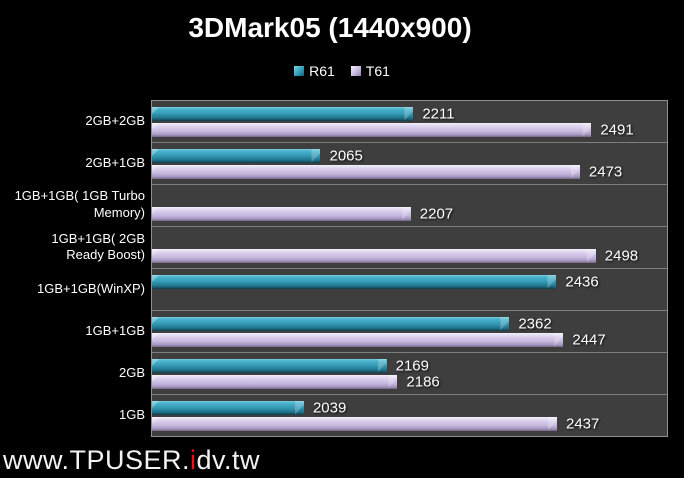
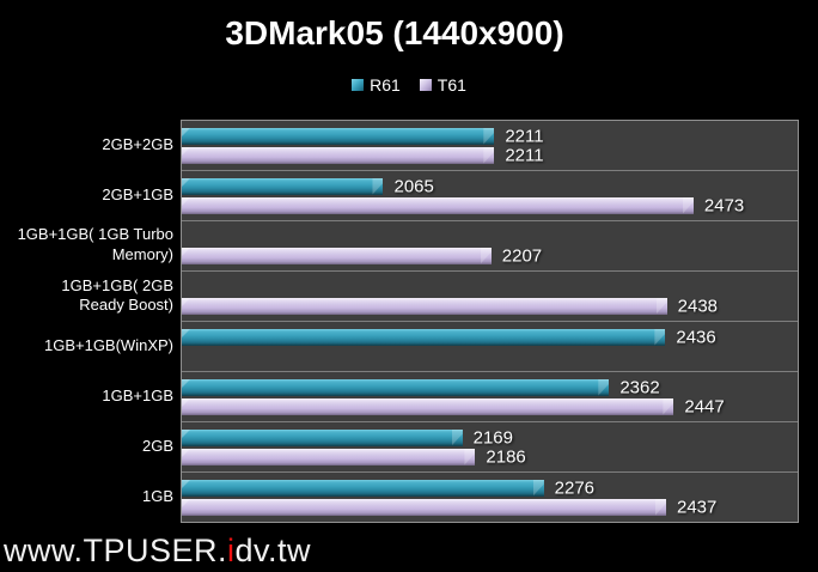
T61/2GB+2GB: 2491 -> 2211
T61/1GB+1GB( 2GB Ready Boost): 2498 -> 2438
R61/1GB: 2039 -> 2276
